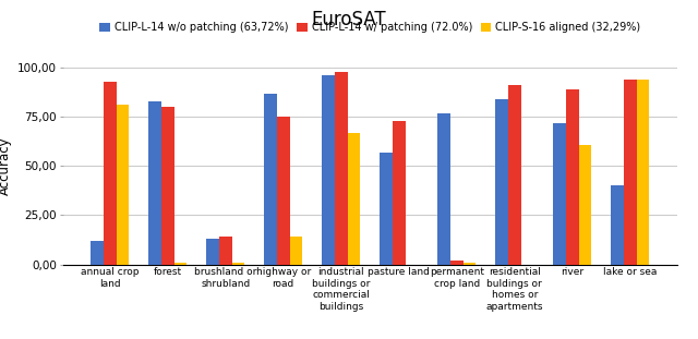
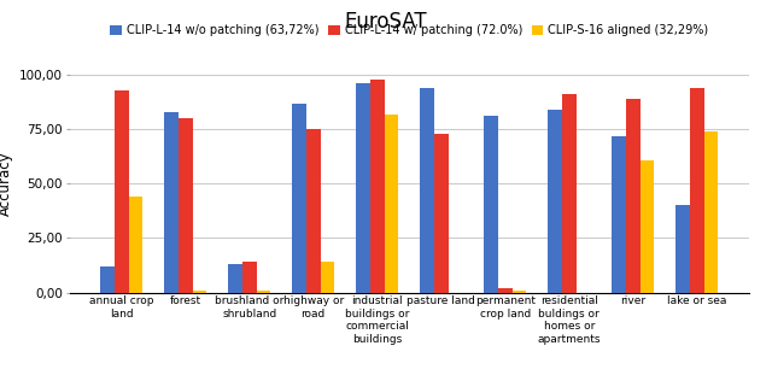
CLIP-S-16 aligned (32,29%)/annual crop land: 81 -> 44
CLIP-S-16 aligned (32,29%)/industrial buildings or commercial buildings: 67 -> 82
CLIP-L-14 w/o patching (63,72%)/pasture land: 57 -> 94
CLIP-L-14 w/o patching (63,72%)/permanent crop land: 77 -> 81
CLIP-S-16 aligned (32,29%)/lake or sea: 94 -> 74
